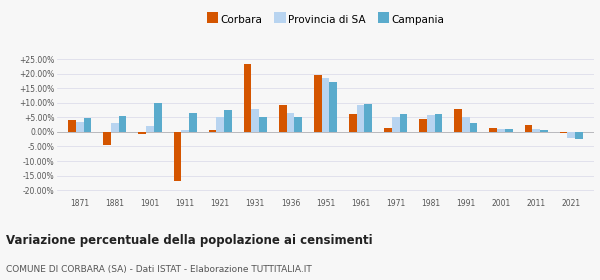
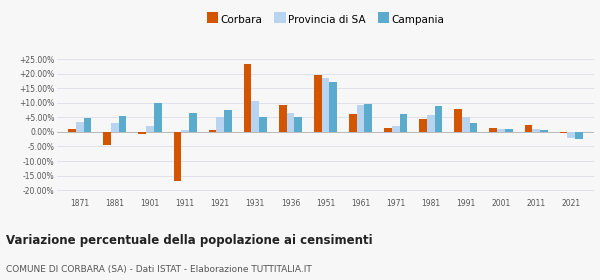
Corbara/1871: 4.2% -> 1.0%
Provincia di SA/1931: 8.0% -> 10.5%
Provincia di SA/1971: 5.0% -> 2.0%
Campania/1981: 6.0% -> 9.0%
